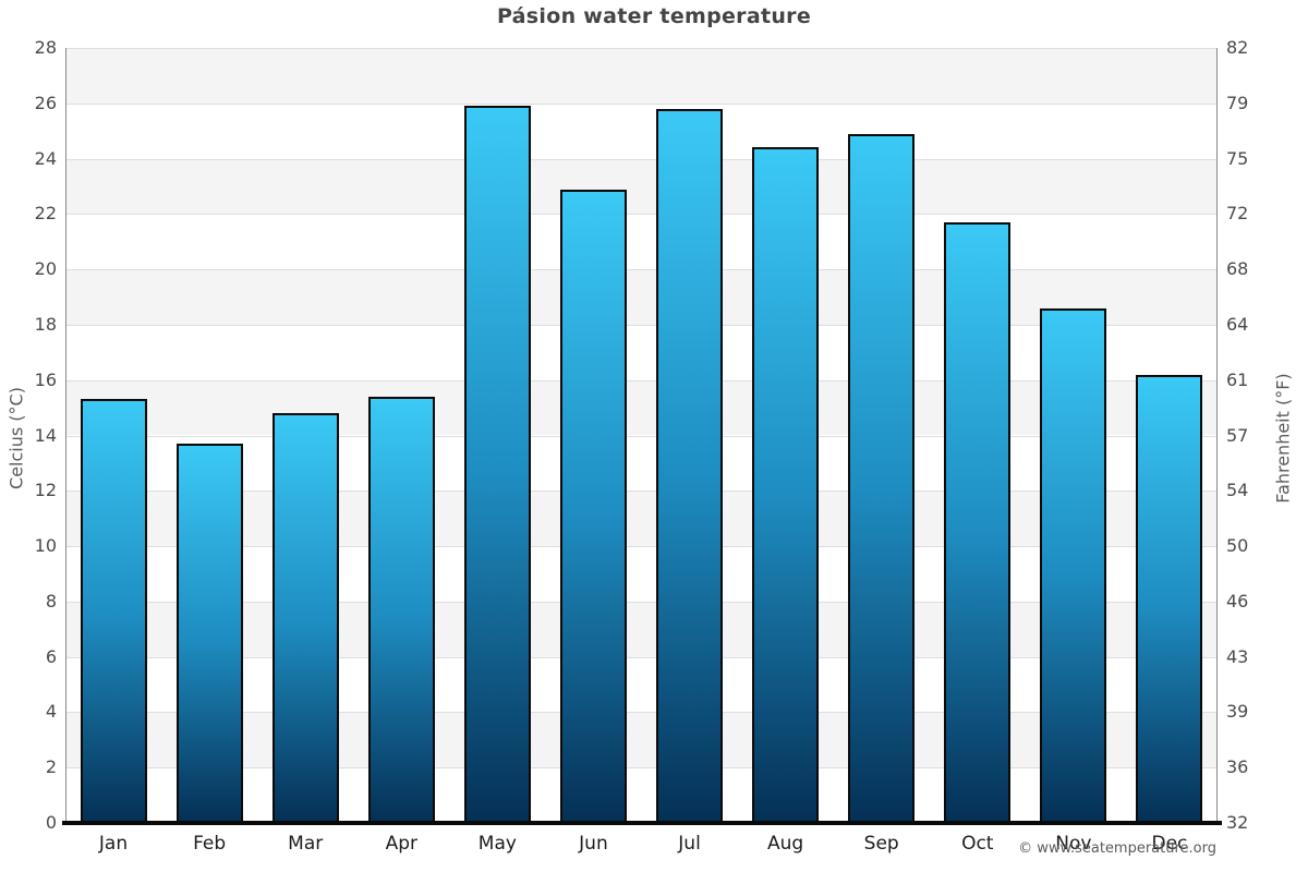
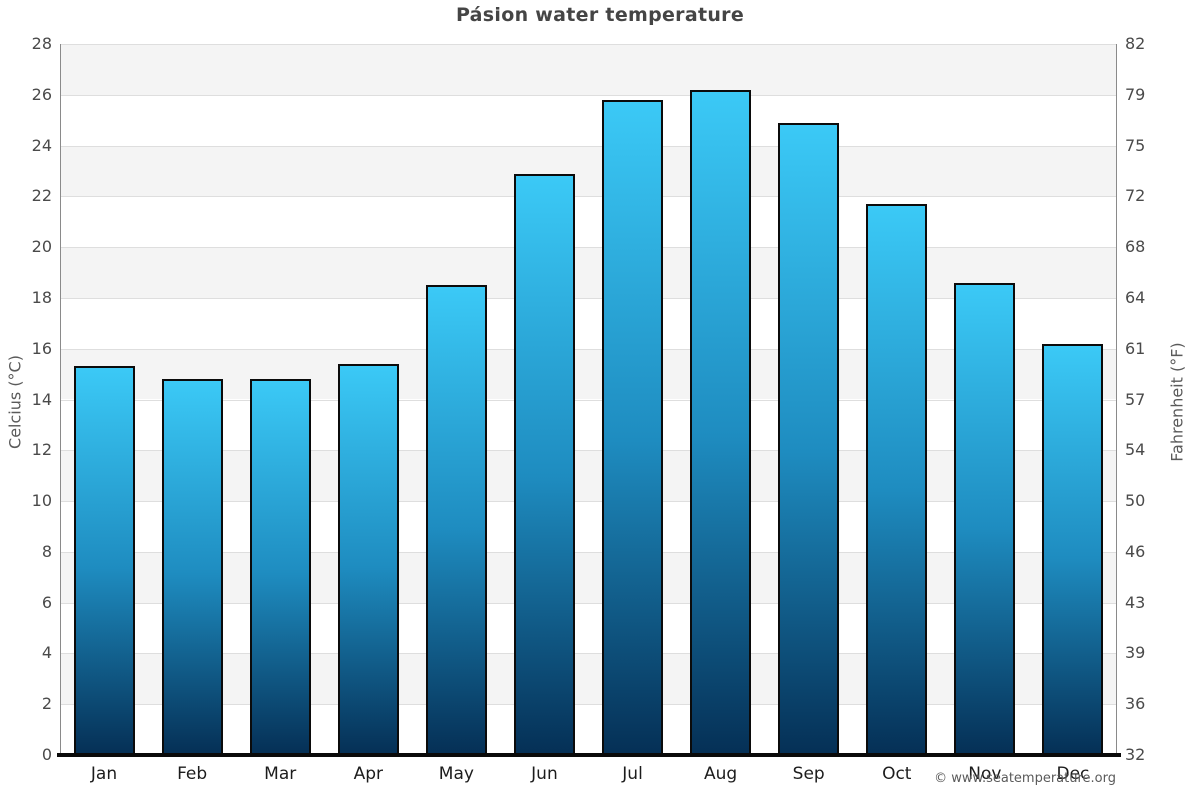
Feb: 13.7 -> 14.8
May: 25.9 -> 18.5
Aug: 24.4 -> 26.2
